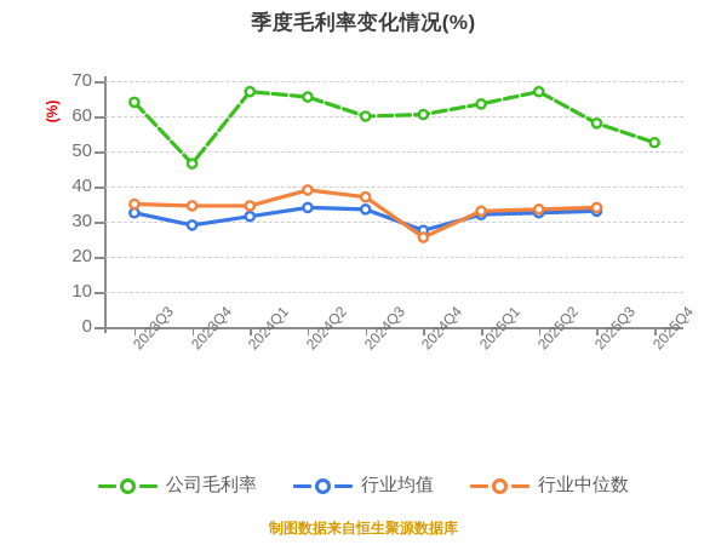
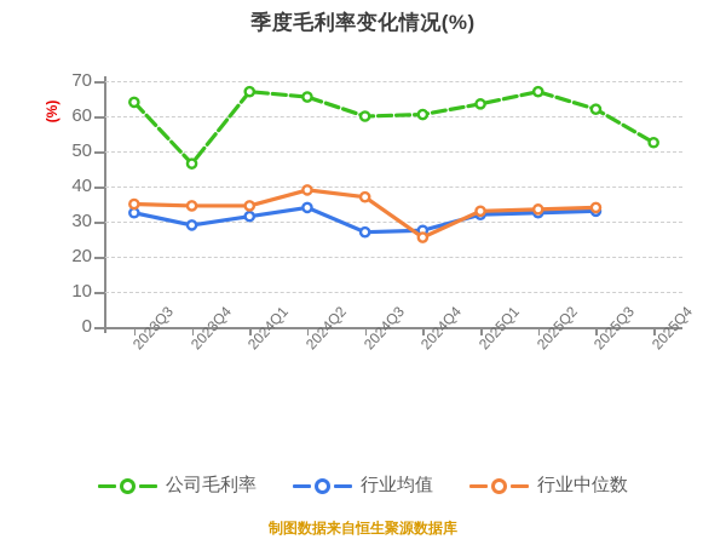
行业均值/2024Q3: 34 -> 27
公司毛利率/2025Q3: 58 -> 62
